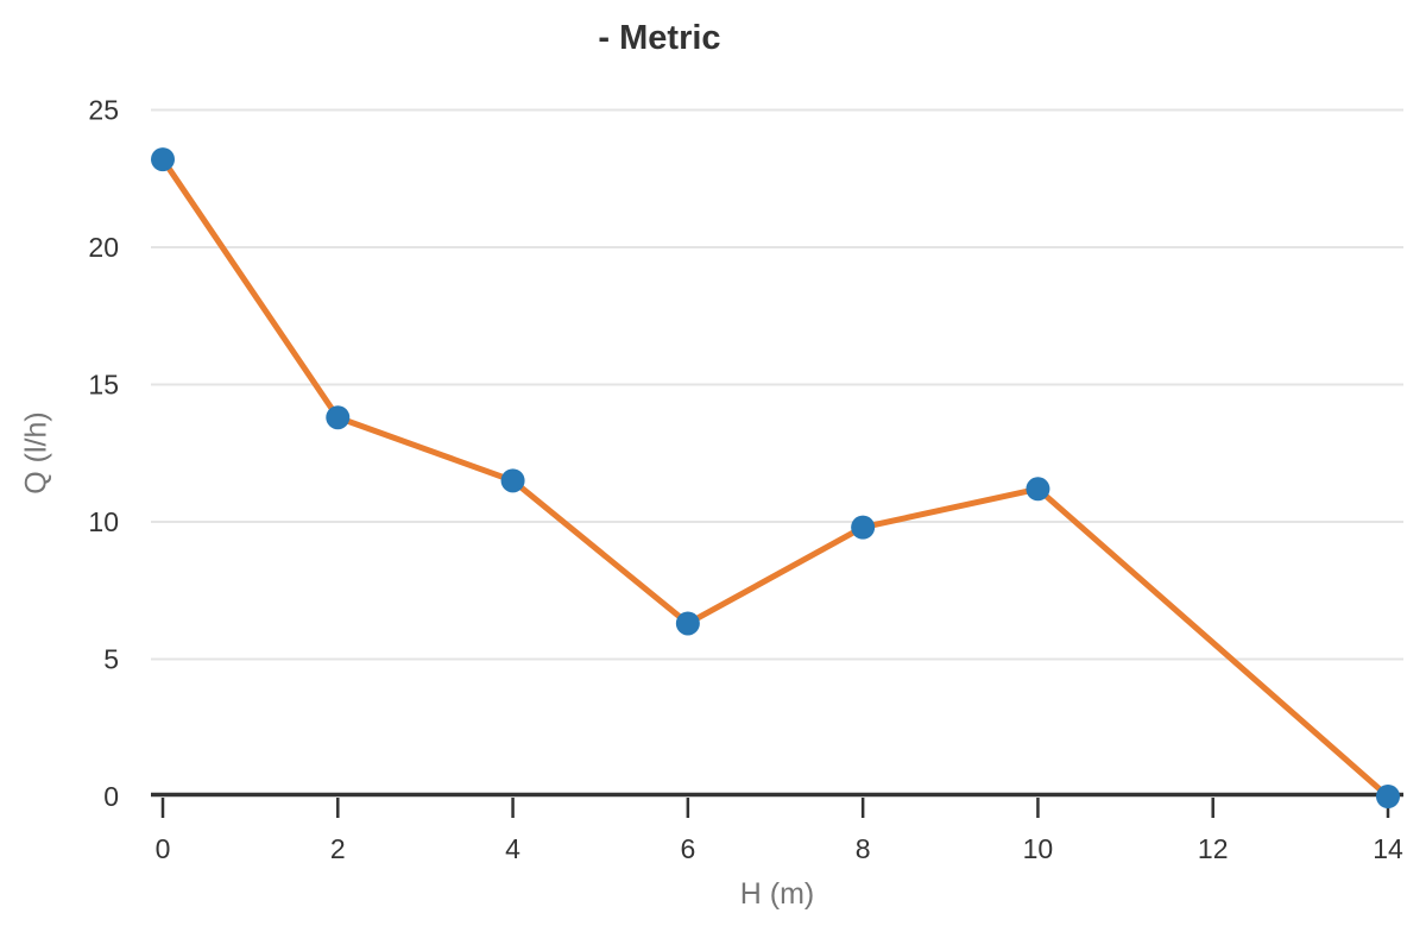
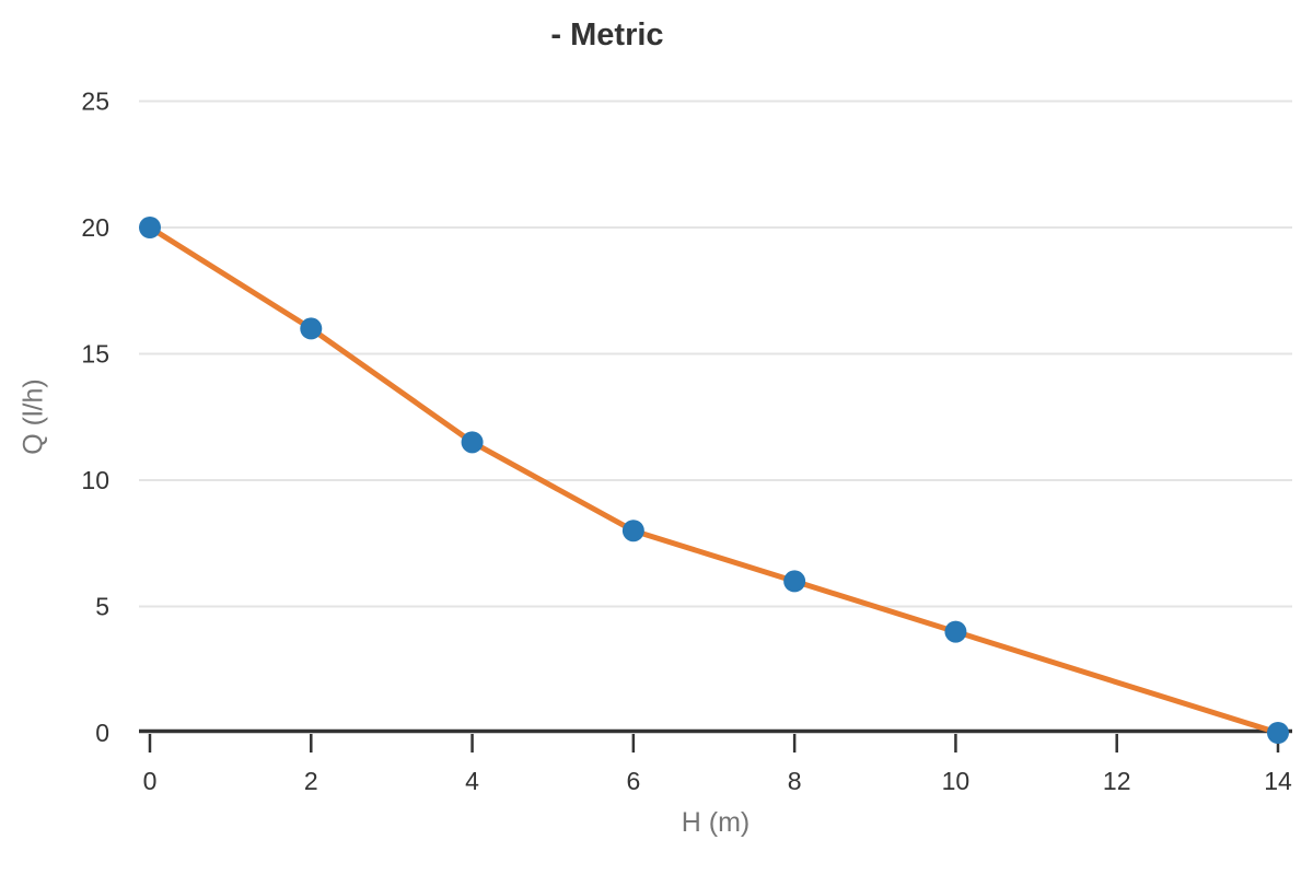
0: 23.2 -> 20.0
2: 13.8 -> 16.0
6: 6.3 -> 8.0
8: 9.8 -> 6.0
10: 11.2 -> 4.0
